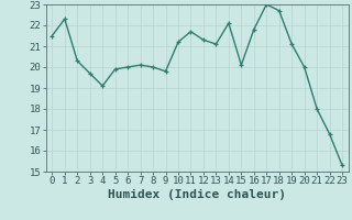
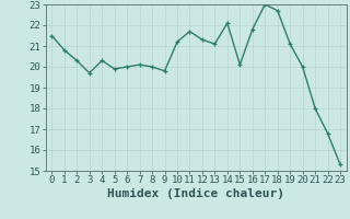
1: 22.3 -> 20.8
4: 19.1 -> 20.3
